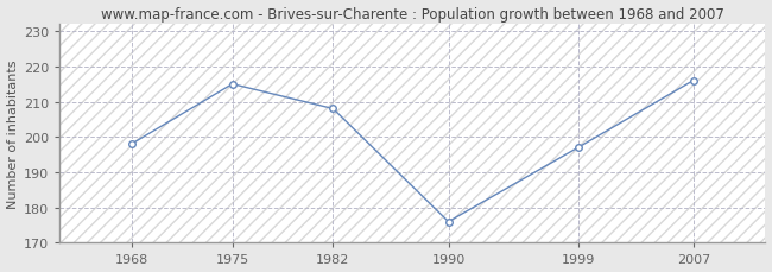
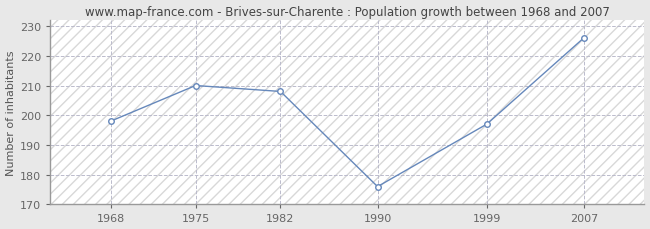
1975: 215 -> 210
2007: 216 -> 226
